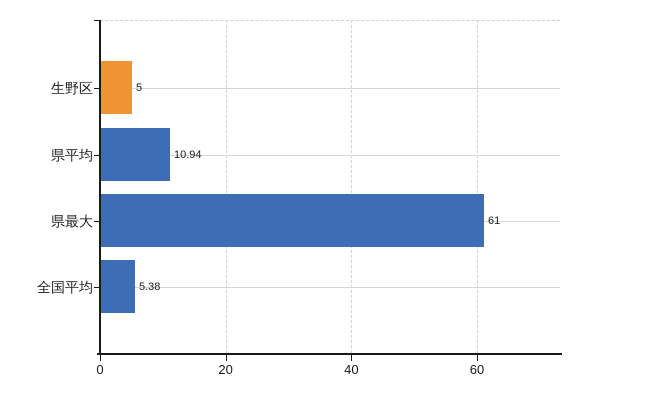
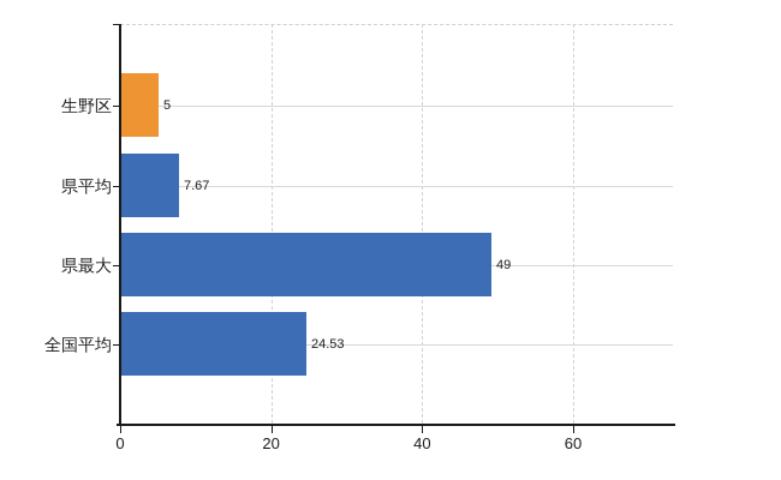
県平均: 10.94 -> 7.67
県最大: 61 -> 49
全国平均: 5.38 -> 24.53
